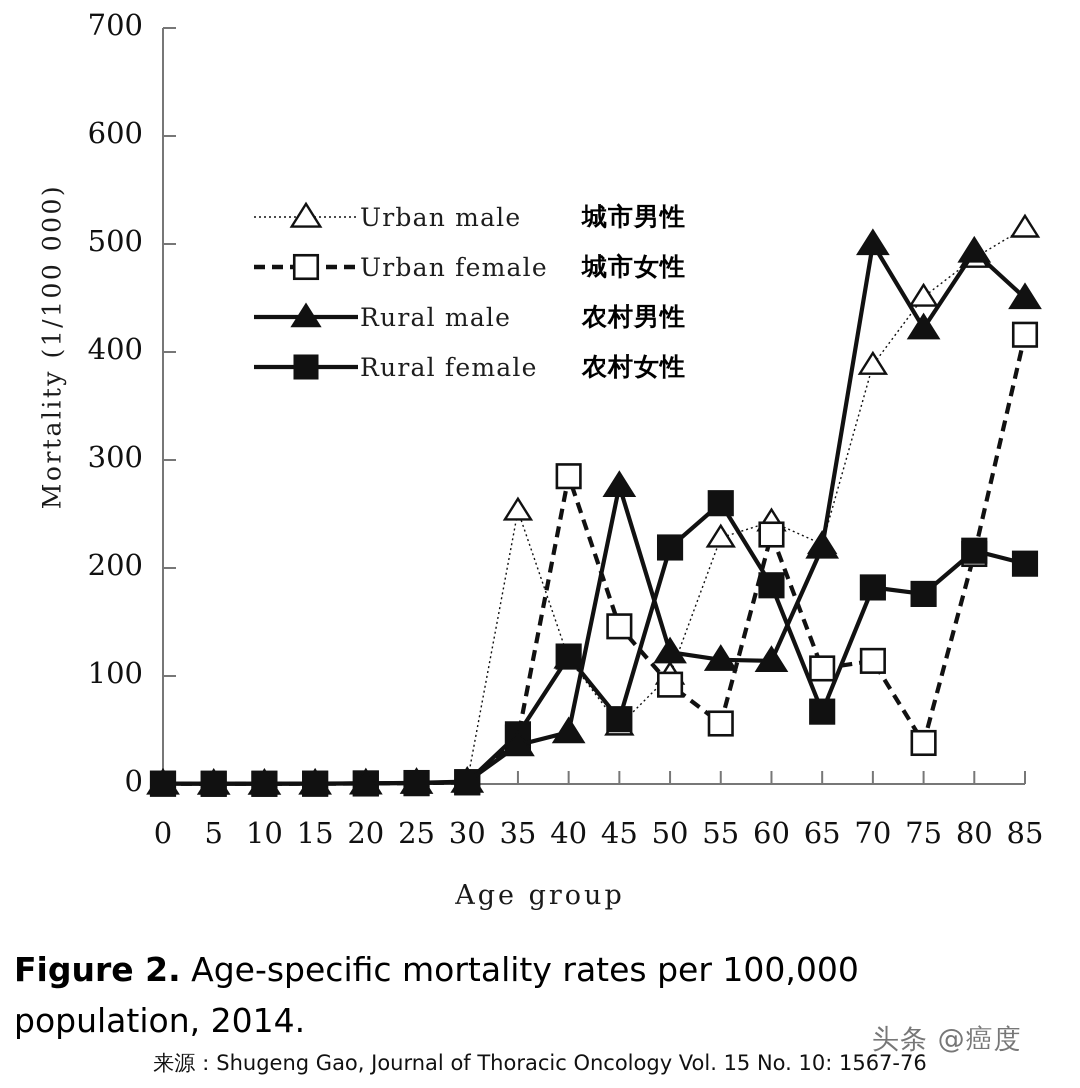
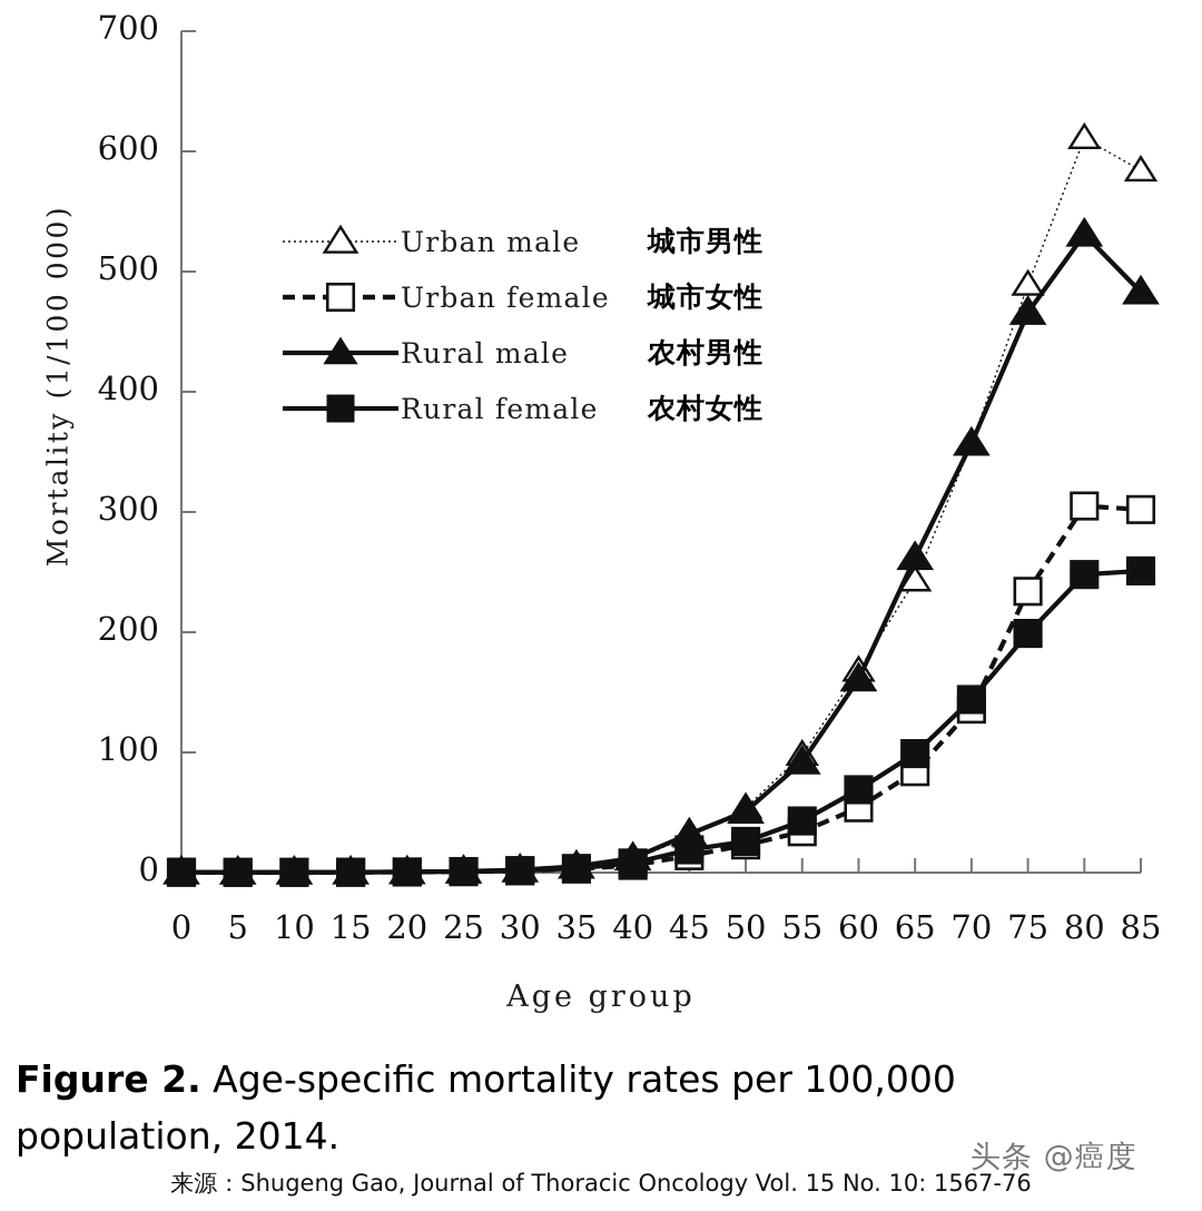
Urban male/35: 253 -> 5
Urban female/35: 43 -> 3
Rural male/35: 36 -> 5
Rural female/35: 46 -> 4
Urban male/40: 116 -> 11
Urban female/40: 285 -> 6
Rural male/40: 48 -> 12
Rural female/40: 118 -> 8
Urban male/45: 54 -> 30
Urban female/45: 146 -> 14
Rural male/45: 276 -> 32
Rural female/45: 60 -> 19
Urban male/50: 101 -> 54
Urban female/50: 92 -> 23
Rural male/50: 122 -> 51
Rural female/50: 219 -> 26
Urban male/55: 228 -> 98
Urban female/55: 56 -> 34
Rural male/55: 115 -> 92
Rural female/55: 260 -> 43
Urban male/60: 243 -> 168
Urban female/60: 231 -> 54
Rural male/60: 114 -> 161
Rural female/60: 184 -> 69
Urban male/65: 222 -> 243
Urban female/65: 107 -> 84
Rural male/65: 219 -> 262
Rural female/65: 67 -> 99
Urban male/70: 388 -> 357
Urban female/70: 114 -> 136
Rural male/70: 500 -> 357
Rural female/70: 182 -> 144
Urban male/75: 451 -> 489
Urban female/75: 38 -> 234
Rural male/75: 422 -> 466
Rural female/75: 176 -> 199
Urban male/80: 487 -> 611
Urban female/80: 213 -> 305
Rural male/80: 493 -> 531
Rural female/80: 216 -> 248
Urban male/85: 515 -> 584
Urban female/85: 416 -> 302
Rural male/85: 450 -> 483
Rural female/85: 204 -> 251
